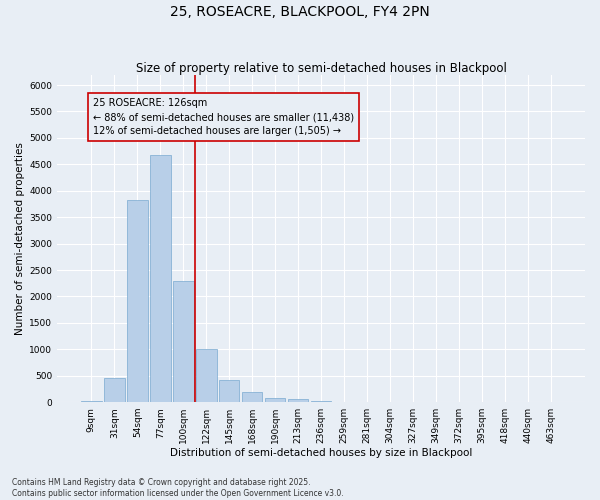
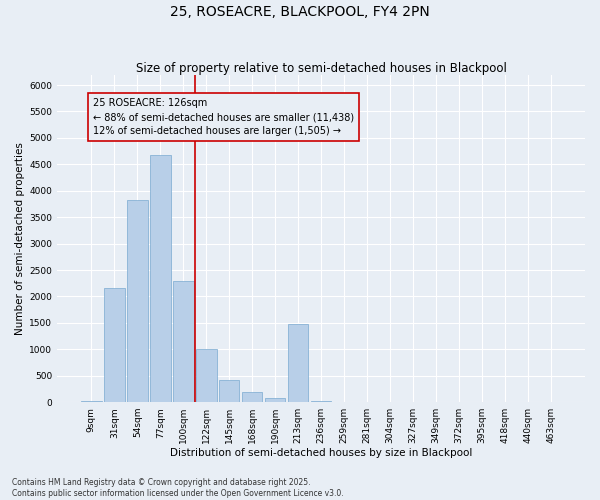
31sqm: 460 -> 2160
213sqm: 60 -> 1480
